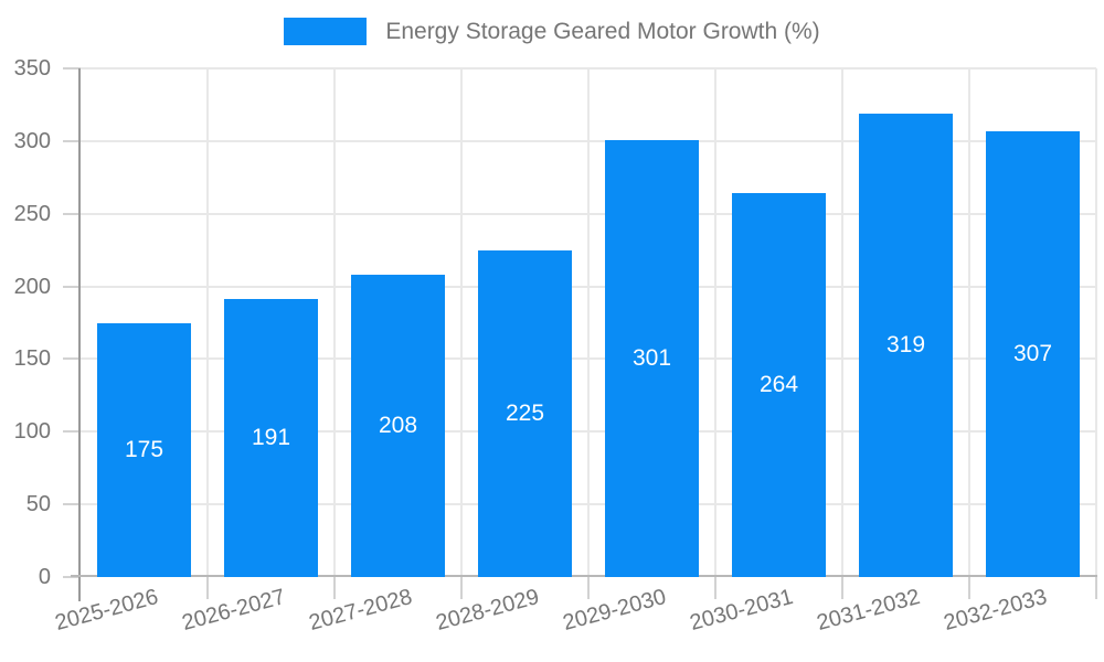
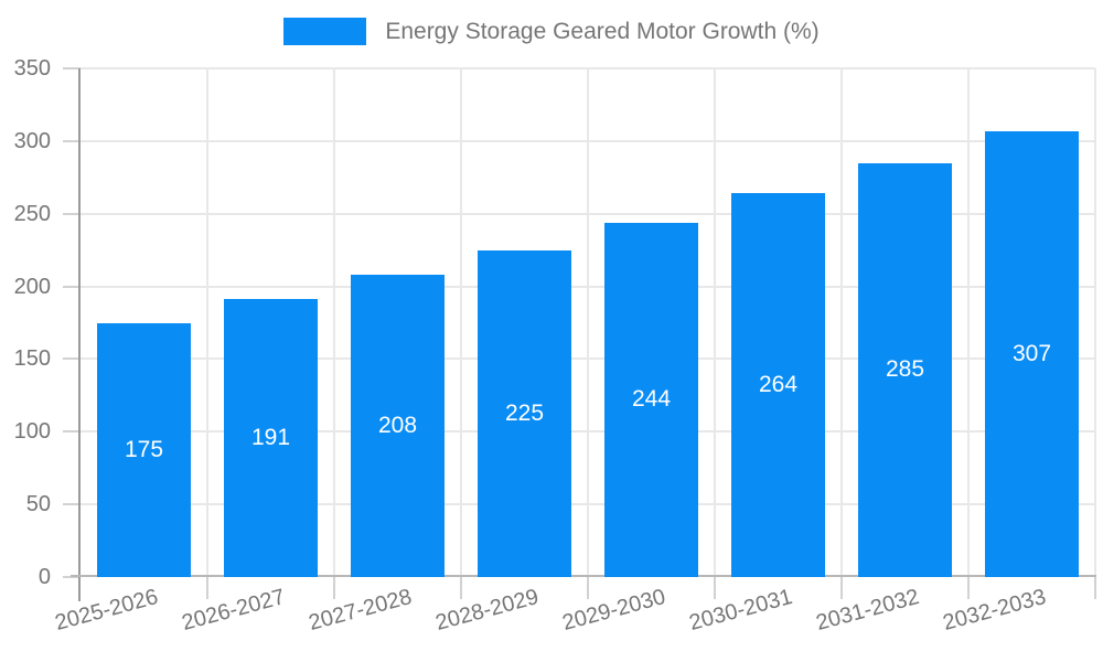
2029-2030: 301 -> 244
2031-2032: 319 -> 285
